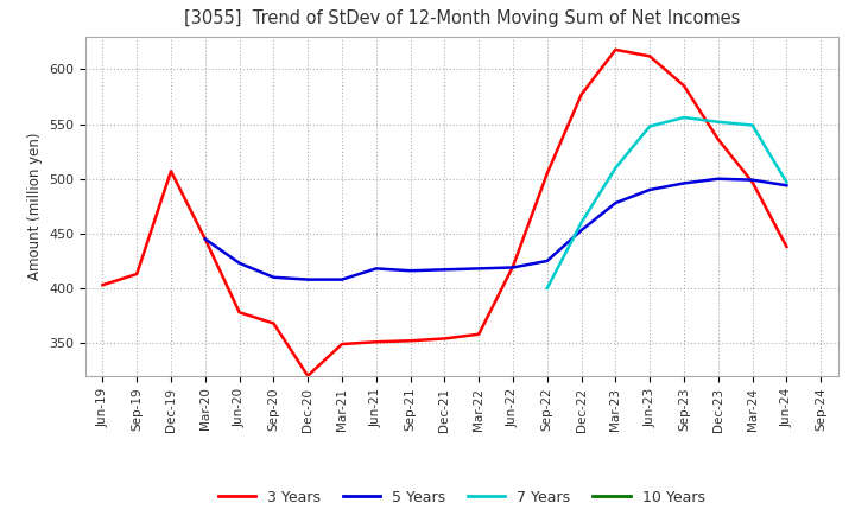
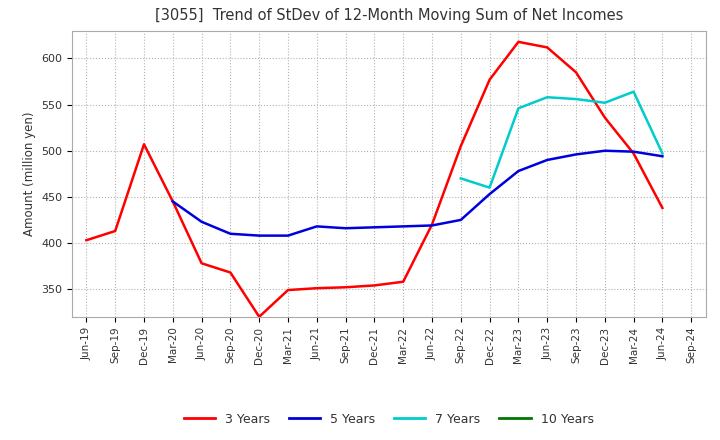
7 Years/Sep-22: 400 -> 470
7 Years/Mar-23: 510 -> 546
7 Years/Jun-23: 548 -> 558
7 Years/Mar-24: 549 -> 564
